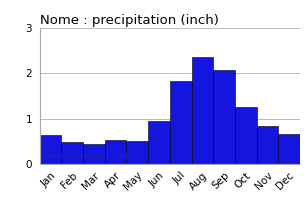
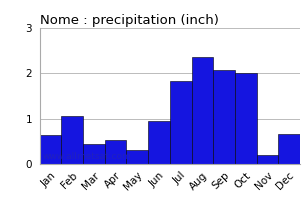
Feb: 0.48 -> 1.05
May: 0.50 -> 0.30
Oct: 1.25 -> 2.00
Nov: 0.83 -> 0.20
